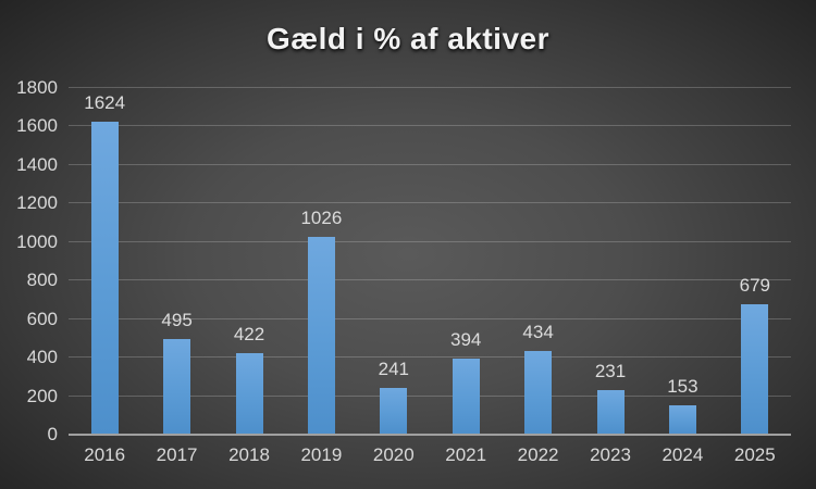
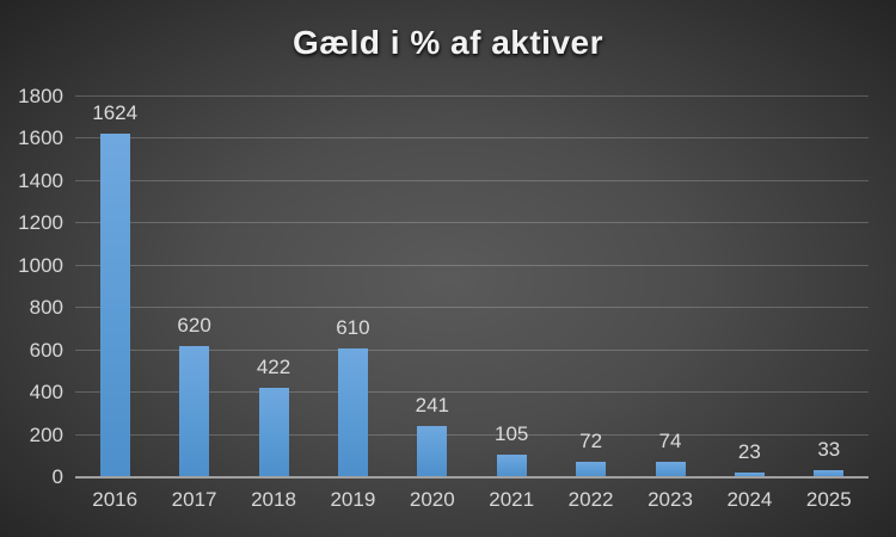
2017: 495 -> 620
2019: 1026 -> 610
2021: 394 -> 105
2022: 434 -> 72
2023: 231 -> 74
2024: 153 -> 23
2025: 679 -> 33
